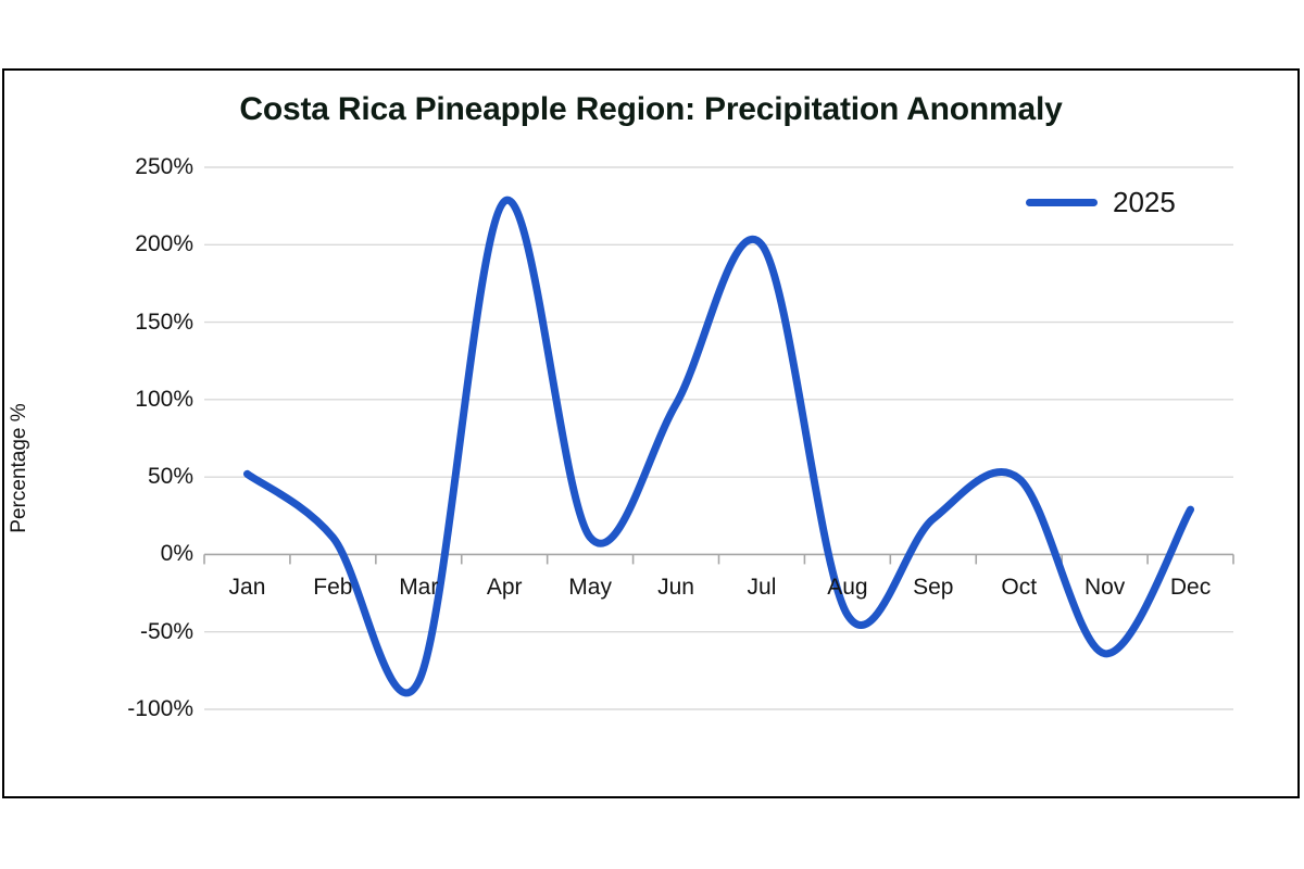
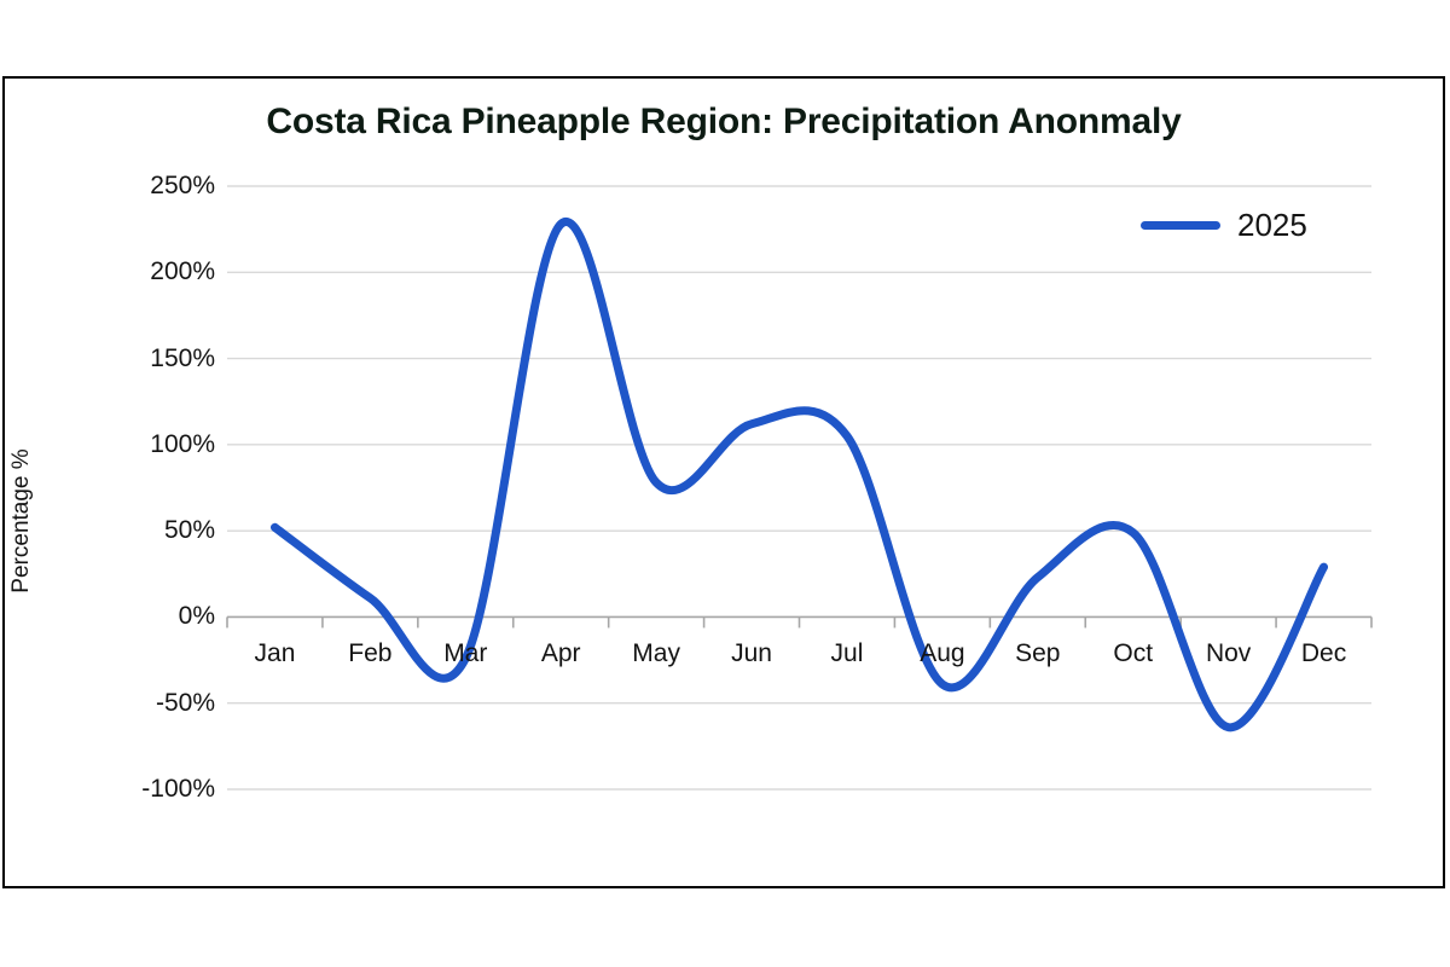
Mar: -82% -> -24%
May: 11% -> 78%
Jun: 97% -> 112%
Jul: 200% -> 105%
